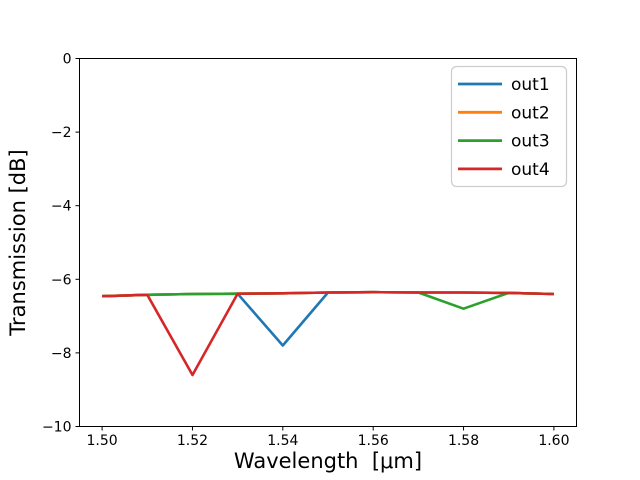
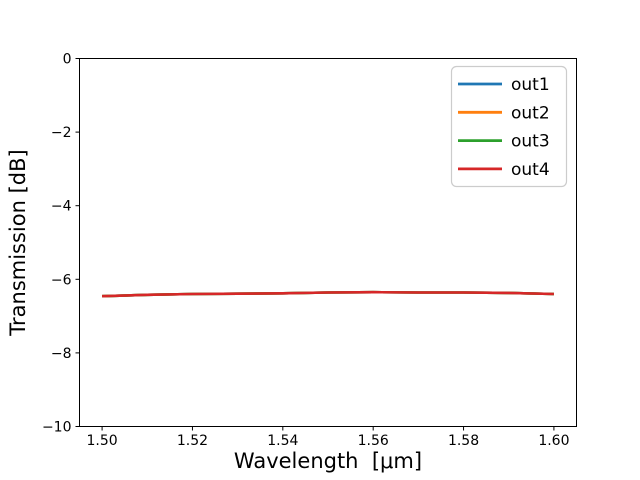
out4/1.52: -8.6 -> -6.4
out1/1.54: -7.8 -> -6.4
out3/1.58: -6.8 -> -6.4
